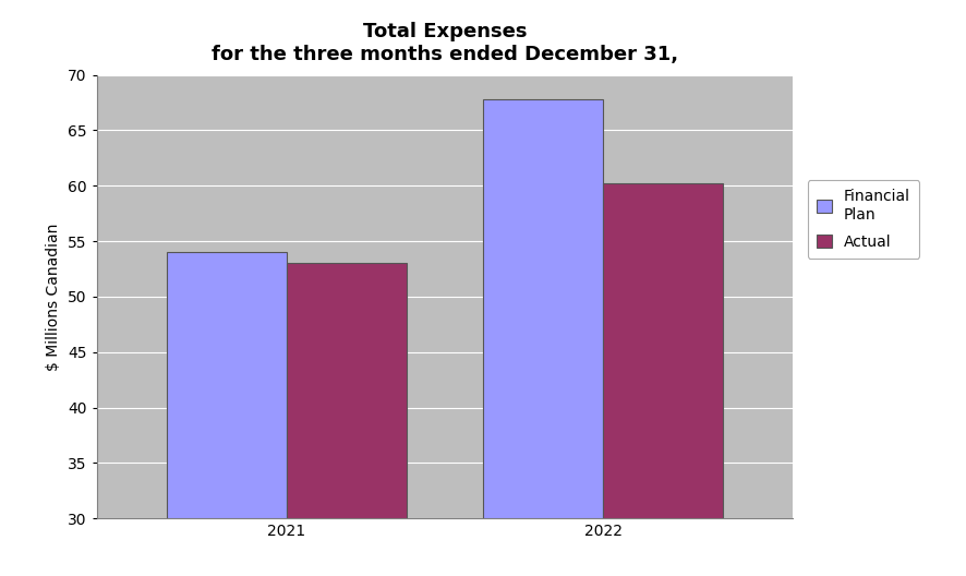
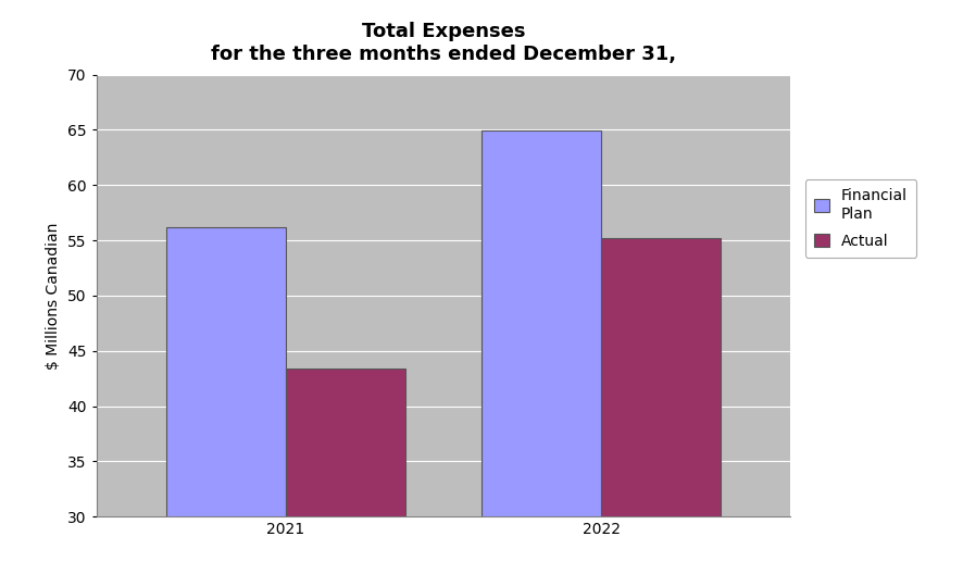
Financial Plan/2021: 54.0 -> 56.2
Actual/2021: 53.0 -> 43.4
Financial Plan/2022: 67.8 -> 64.9
Actual/2022: 60.2 -> 55.2
